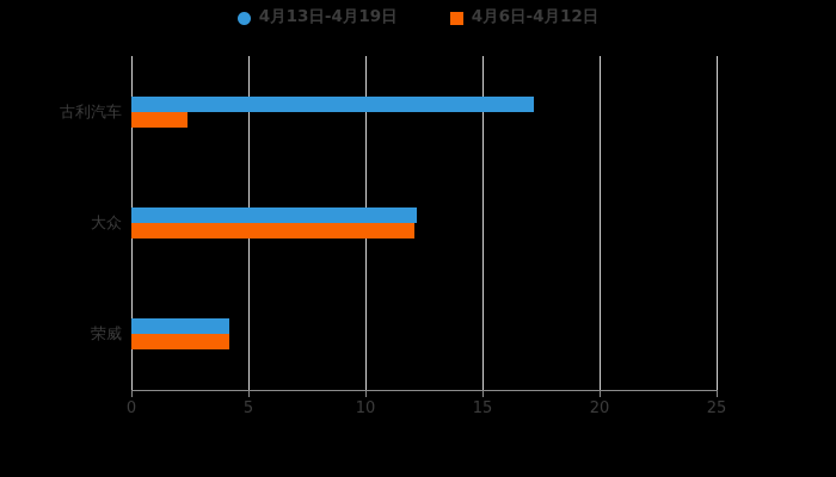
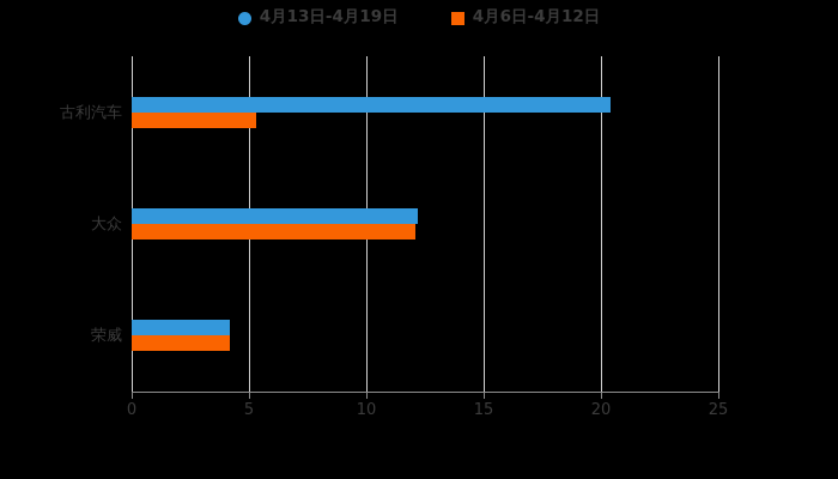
4月13日-4月19日/古利汽车: 17.2 -> 20.4
4月6日-4月12日/古利汽车: 2.4 -> 5.3
